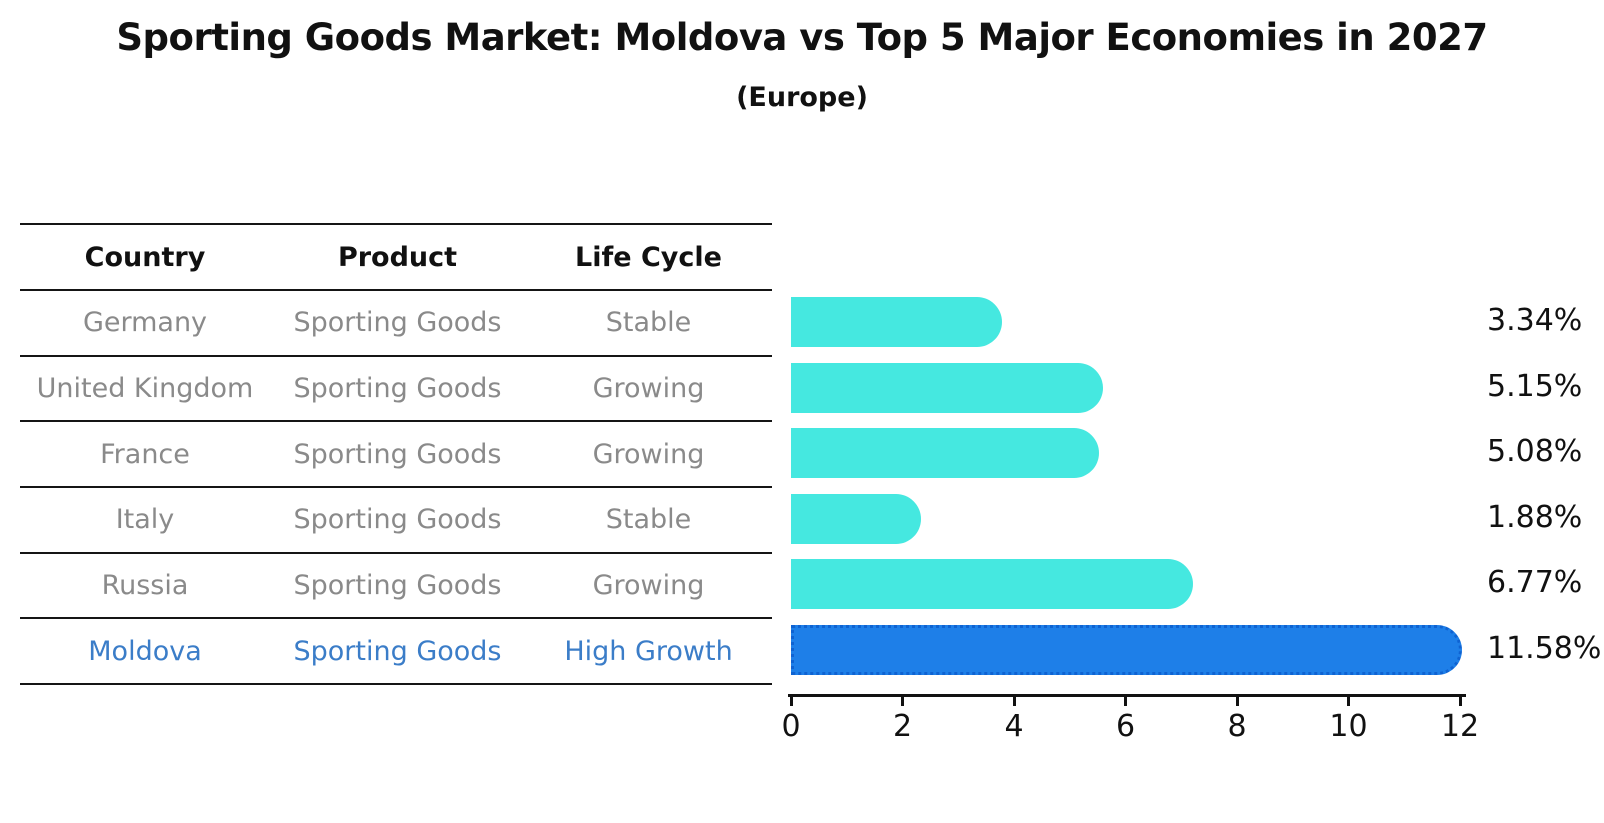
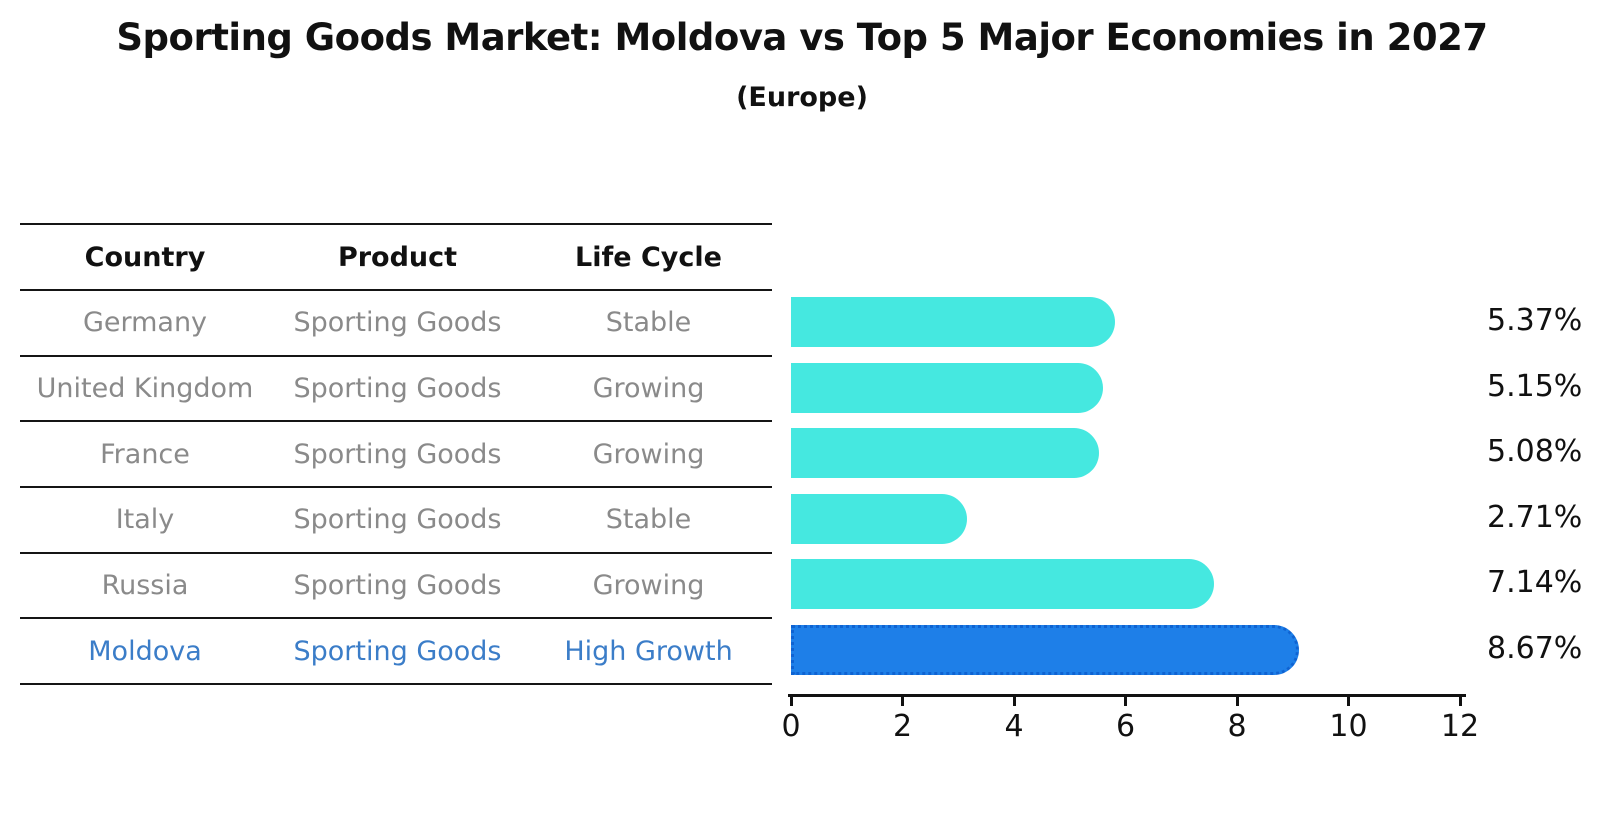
Germany: 3.34% -> 5.37%
Italy: 1.88% -> 2.71%
Russia: 6.77% -> 7.14%
Moldova: 11.58% -> 8.67%
